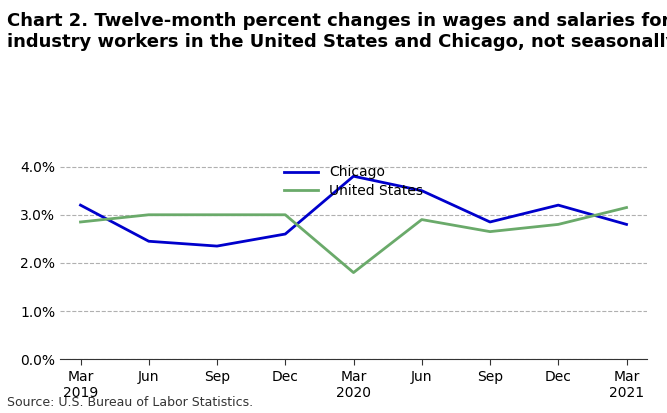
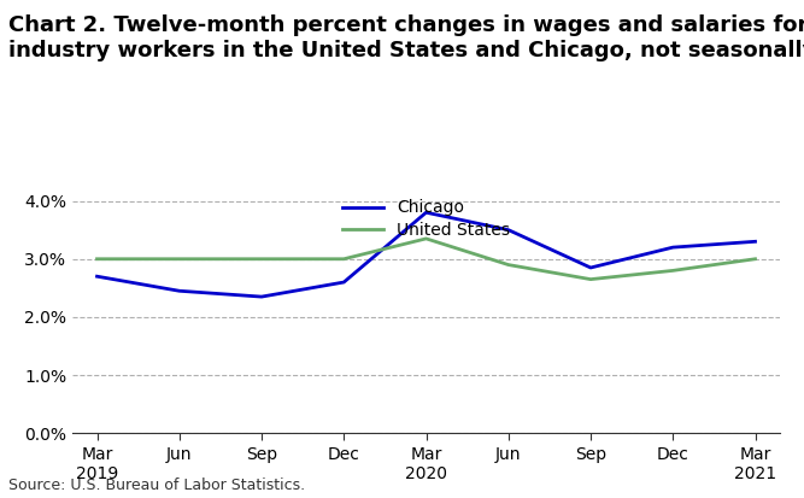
Chicago/Mar 2019: 3.20% -> 2.70%
United States/Mar 2019: 2.85% -> 3.00%
United States/Mar 2020: 1.80% -> 3.35%
Chicago/Mar 2021: 2.80% -> 3.30%
United States/Mar 2021: 3.15% -> 3.00%
